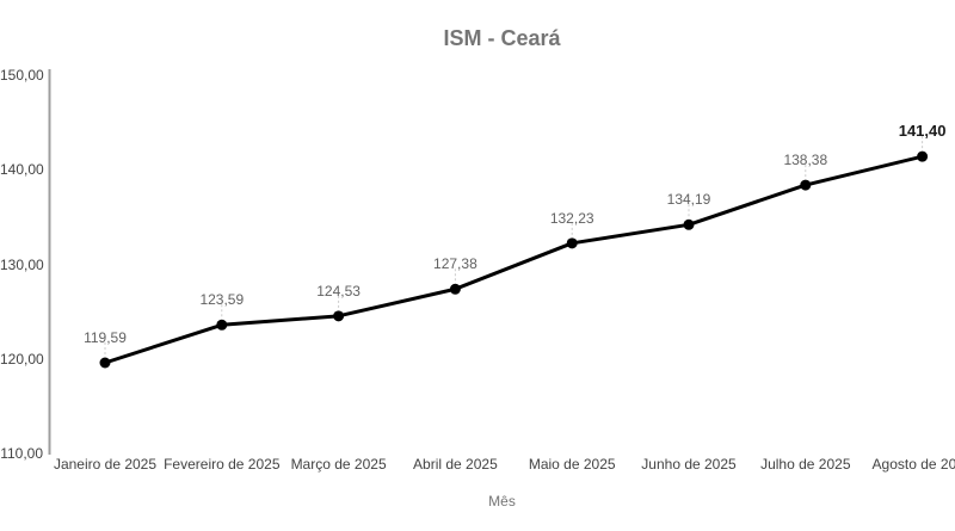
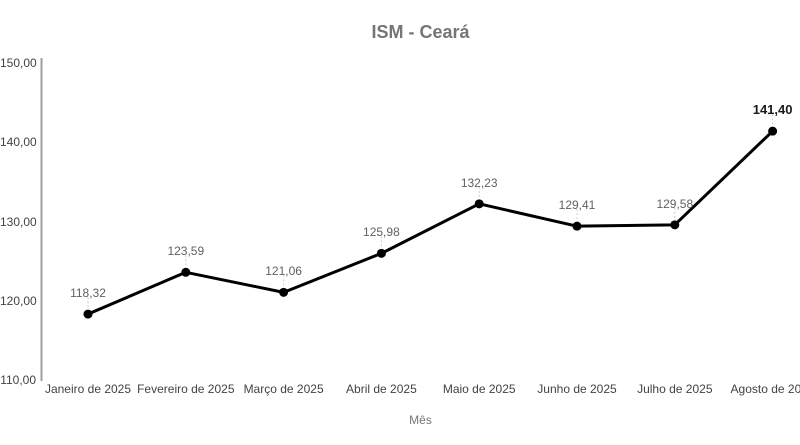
Janeiro de 2025: 119,59 -> 118,32
Março de 2025: 124,53 -> 121,06
Abril de 2025: 127,38 -> 125,98
Junho de 2025: 134,19 -> 129,41
Julho de 2025: 138,38 -> 129,58
